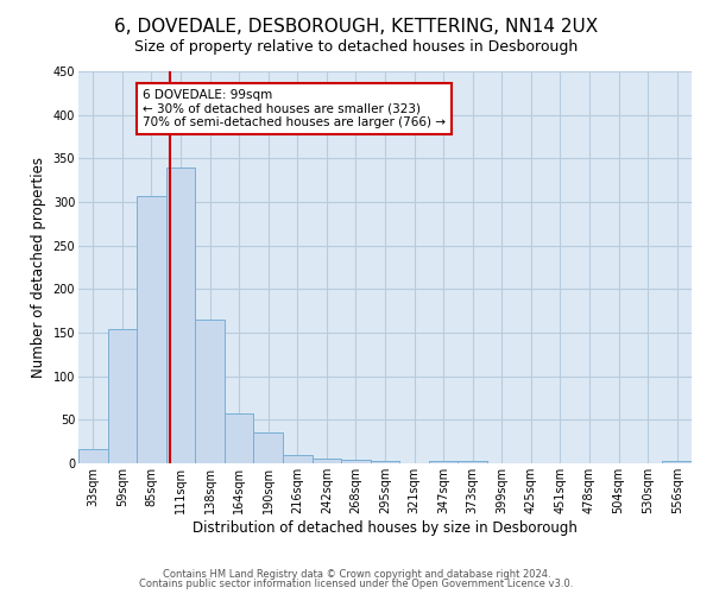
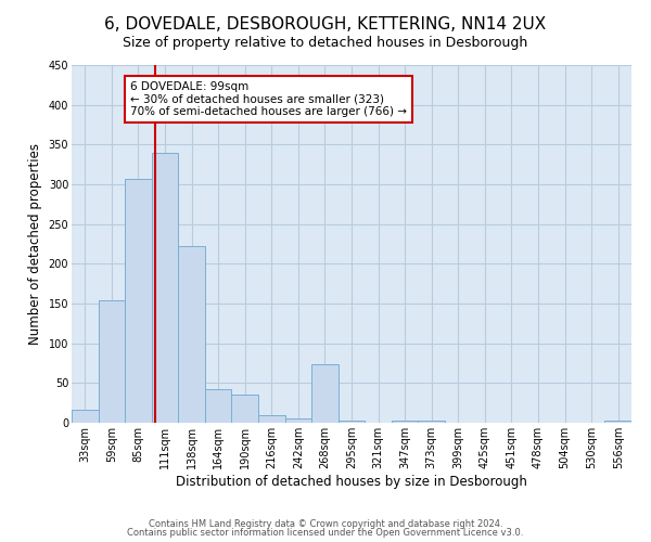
138sqm: 165 -> 222
164sqm: 57 -> 42
268sqm: 4 -> 74
